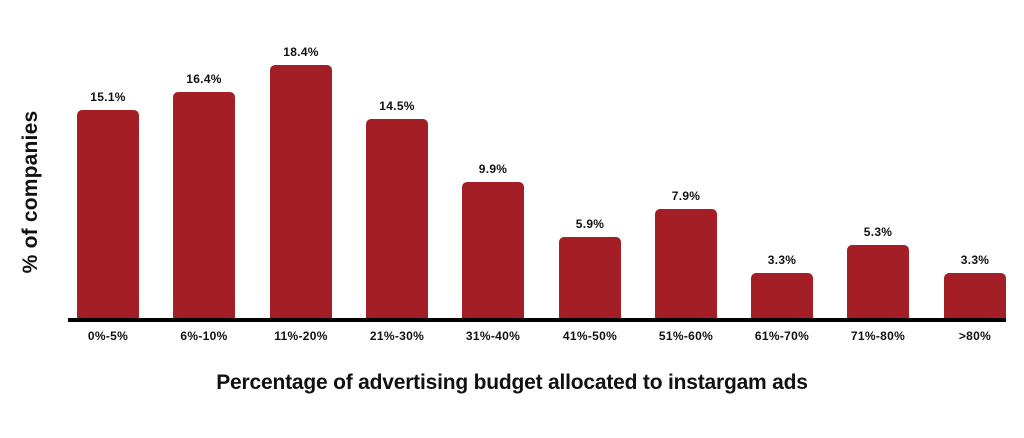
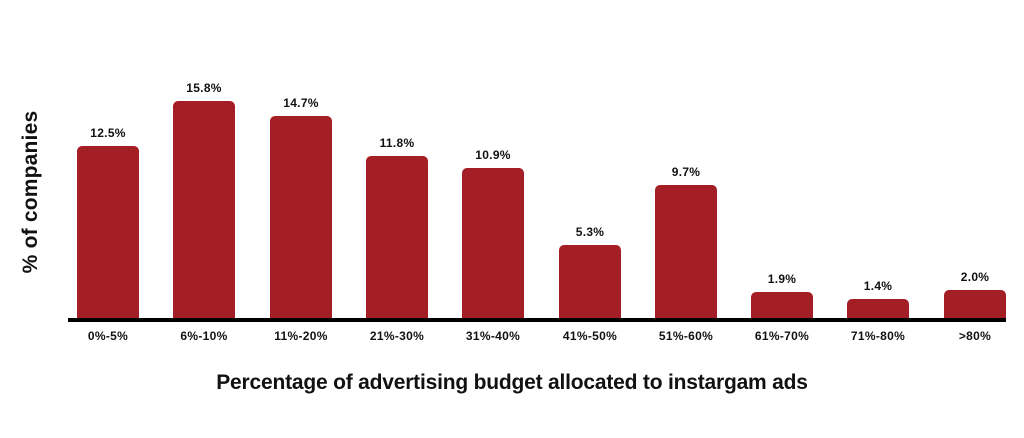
0%-5%: 15.1% -> 12.5%
6%-10%: 16.4% -> 15.8%
11%-20%: 18.4% -> 14.7%
21%-30%: 14.5% -> 11.8%
31%-40%: 9.9% -> 10.9%
41%-50%: 5.9% -> 5.3%
51%-60%: 7.9% -> 9.7%
61%-70%: 3.3% -> 1.9%
71%-80%: 5.3% -> 1.4%
>80%: 3.3% -> 2.0%
